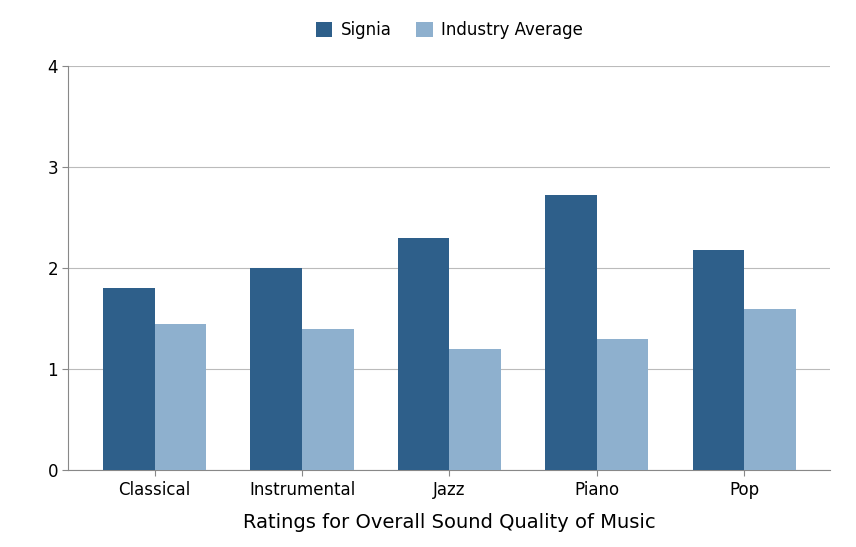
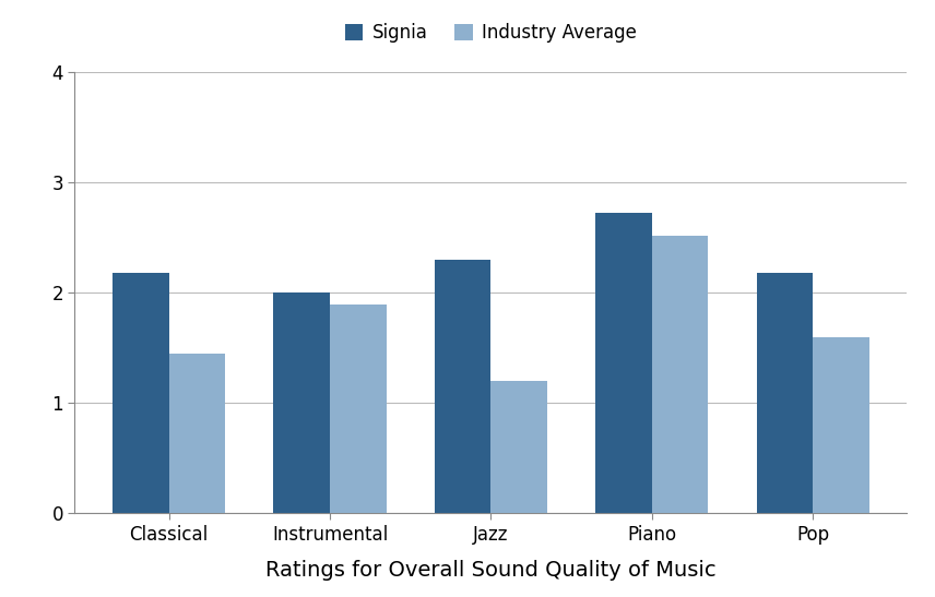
Signia/Classical: 1.80 -> 2.18
Industry Average/Instrumental: 1.40 -> 1.89
Industry Average/Piano: 1.30 -> 2.51
